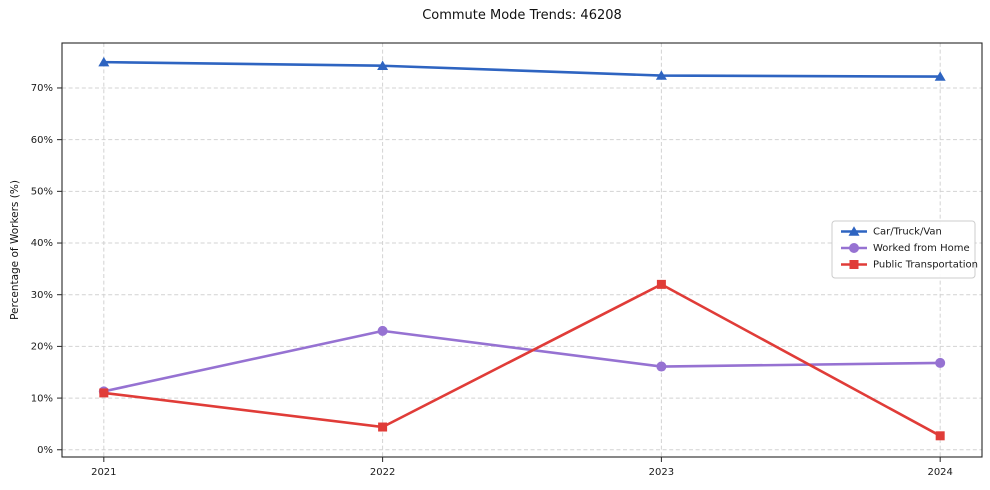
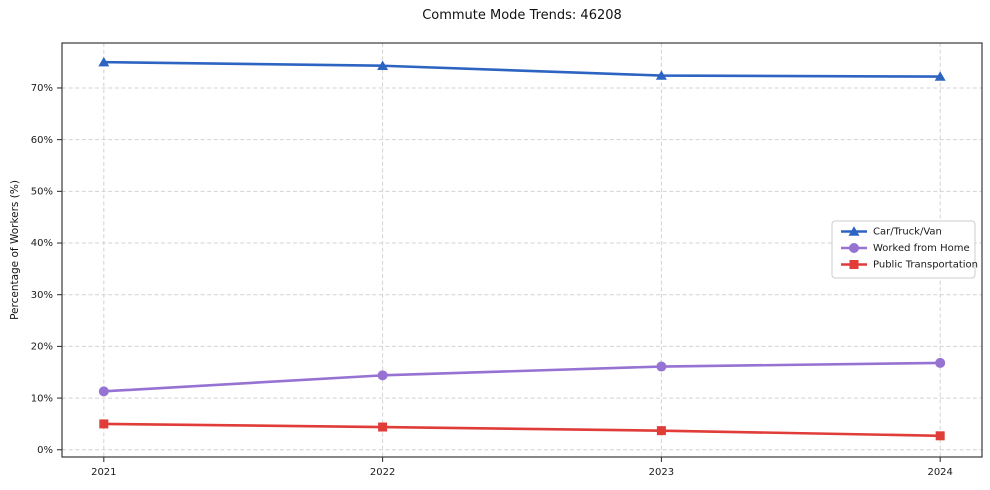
Public Transportation/2021: 11% -> 5%
Worked from Home/2022: 23% -> 14%
Public Transportation/2023: 32% -> 4%
